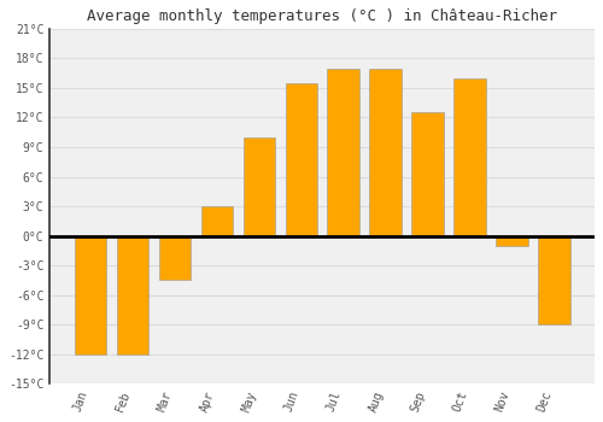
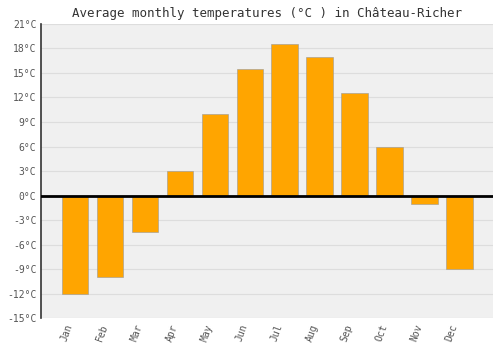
Feb: -12.0°C -> -10.0°C
Jul: 17.0°C -> 18.5°C
Oct: 16.0°C -> 6.0°C
